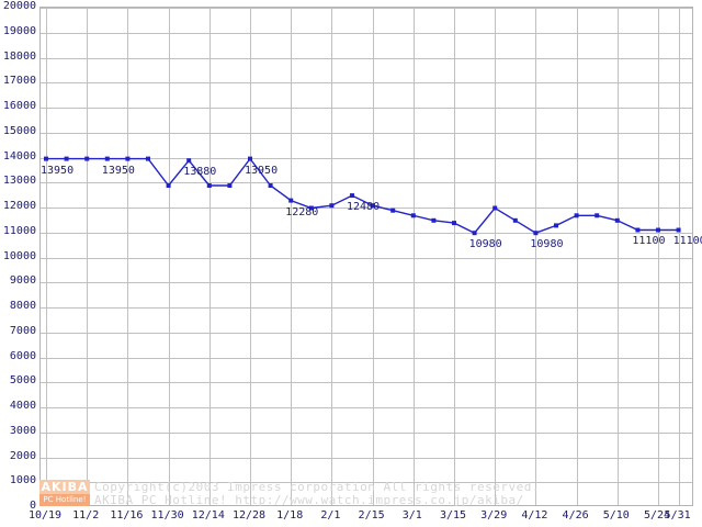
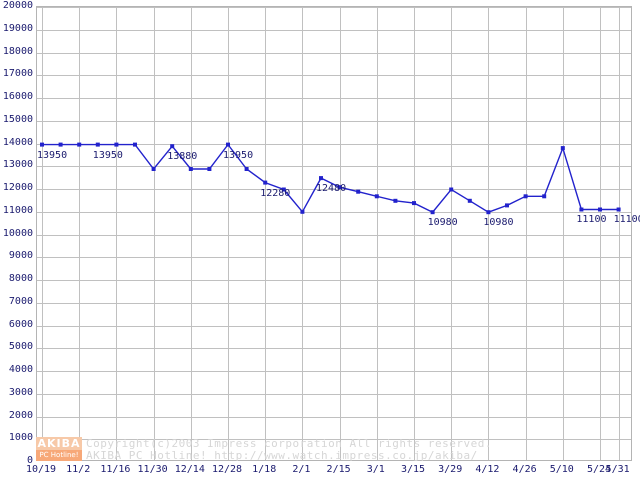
2/1: 12100 -> 11000
5/10: 11500 -> 13800
